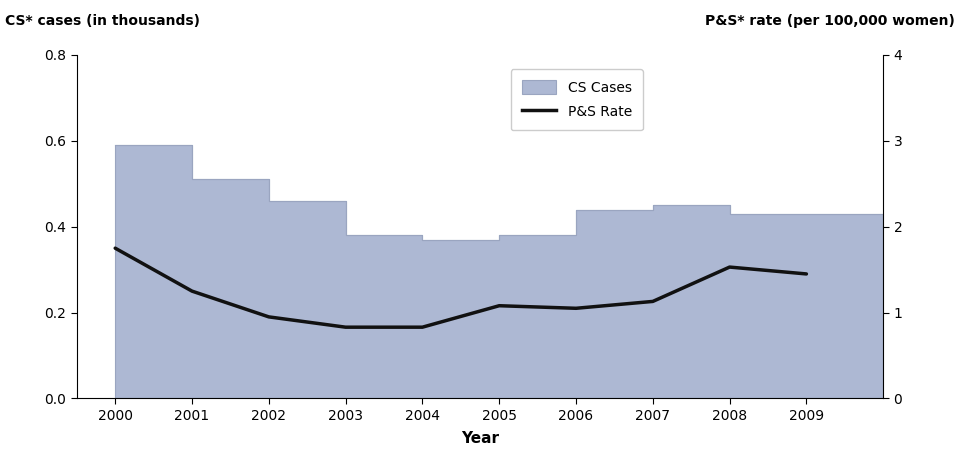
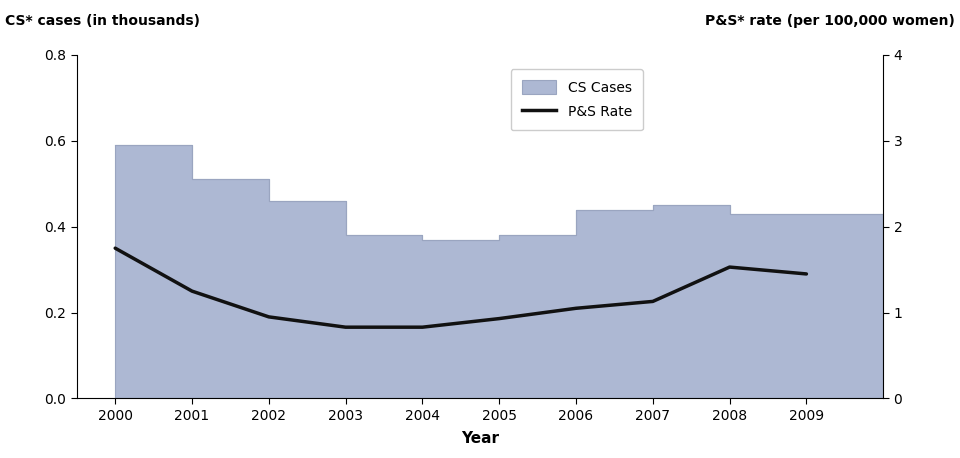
P&S Rate/2005: 1.08 -> 0.93
